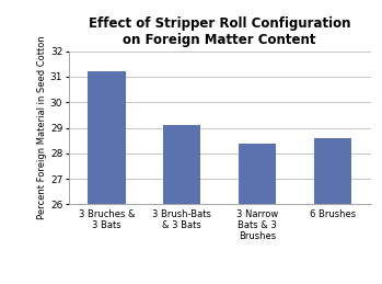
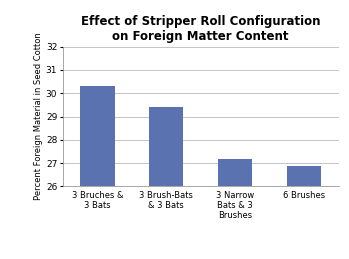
3 Bruches & 3 Bats: 31.2 -> 30.3
3 Brush-Bats & 3 Bats: 29.1 -> 29.4
3 Narrow Bats & 3 Brushes: 28.4 -> 27.2
6 Brushes: 28.6 -> 26.9
